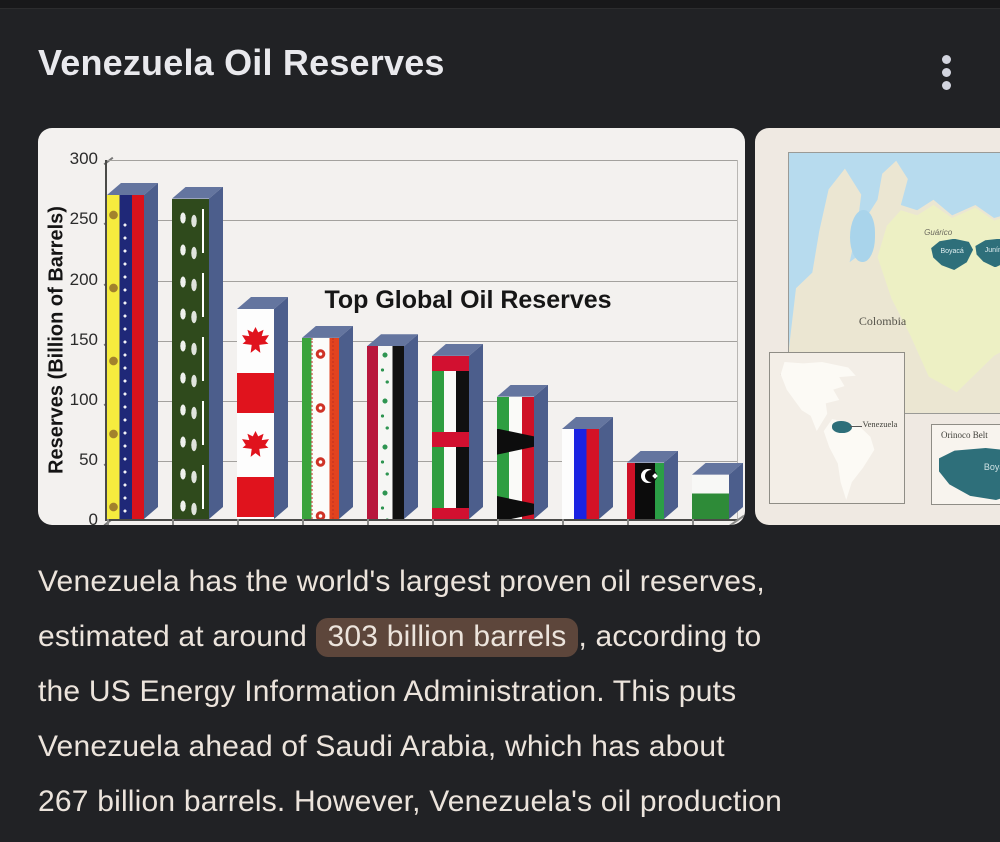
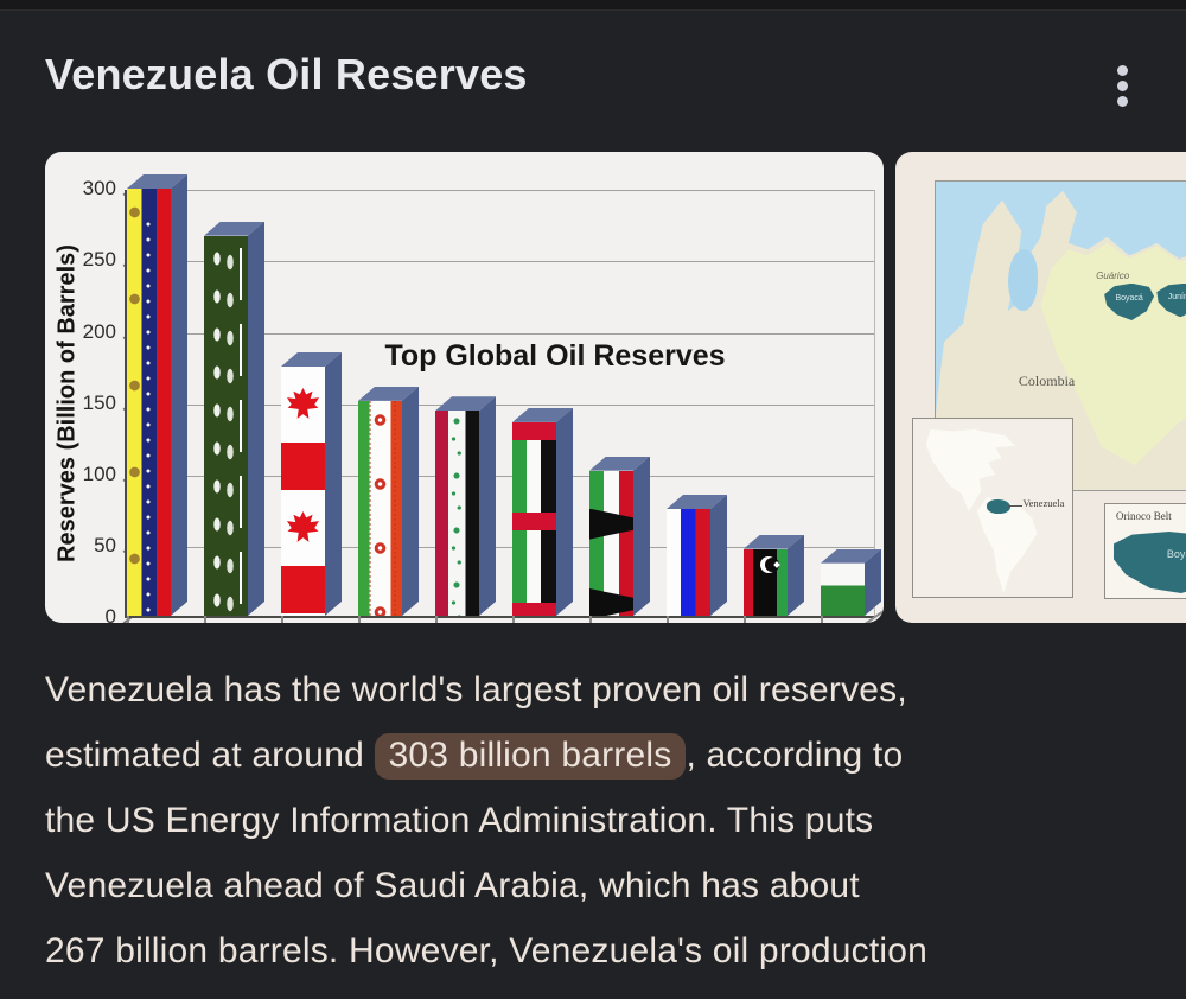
Venezuela: 270 -> 300
